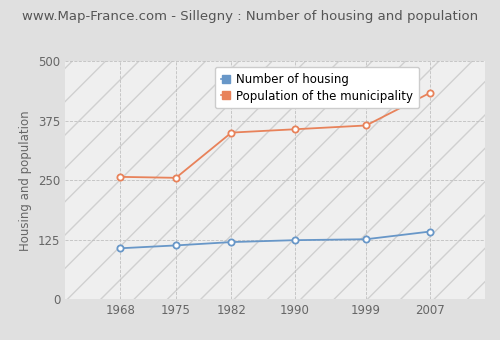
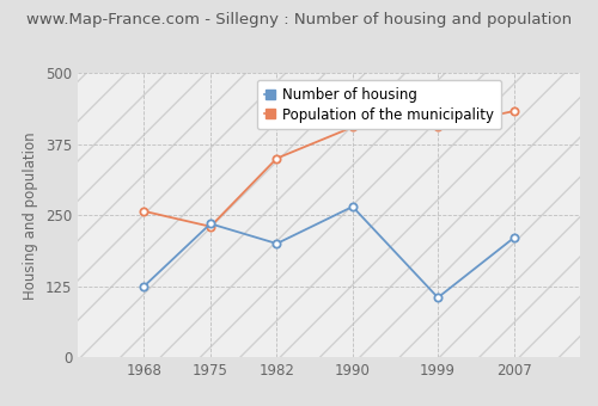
Number of housing/1968: 107 -> 125
Number of housing/1975: 113 -> 235
Population of the municipality/1975: 255 -> 230
Number of housing/1982: 120 -> 200
Number of housing/1990: 124 -> 265
Population of the municipality/1990: 357 -> 405
Number of housing/1999: 126 -> 105
Population of the municipality/1999: 365 -> 405
Number of housing/2007: 142 -> 210
